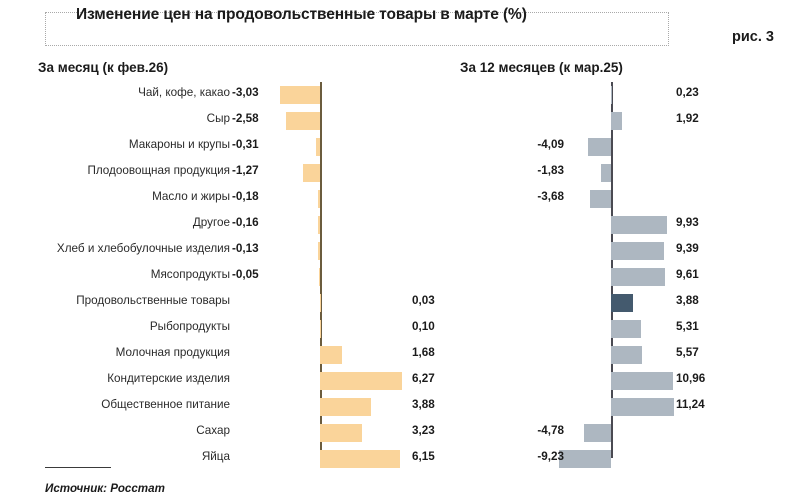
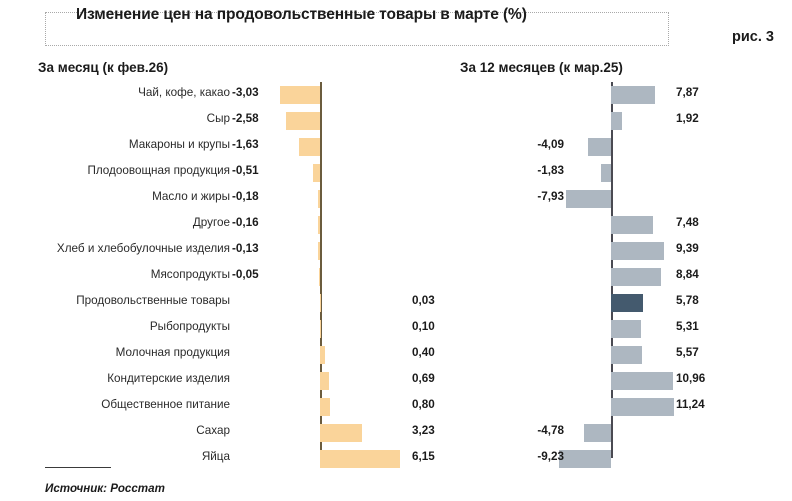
За 12 месяцев (к мар.25)/Чай, кофе, какао: 0,23 -> 7,87
За месяц (к фев.26)/Макароны и крупы: -0,31 -> -1,63
За месяц (к фев.26)/Плодоовощная продукция: -1,27 -> -0,51
За 12 месяцев (к мар.25)/Масло и жиры: -3,68 -> -7,93
За 12 месяцев (к мар.25)/Другое: 9,93 -> 7,48
За 12 месяцев (к мар.25)/Мясопродукты: 9,61 -> 8,84
За 12 месяцев (к мар.25)/Продовольственные товары: 3,88 -> 5,78
За месяц (к фев.26)/Молочная продукция: 1,68 -> 0,40
За месяц (к фев.26)/Кондитерские изделия: 6,27 -> 0,69
За месяц (к фев.26)/Общественное питание: 3,88 -> 0,80
